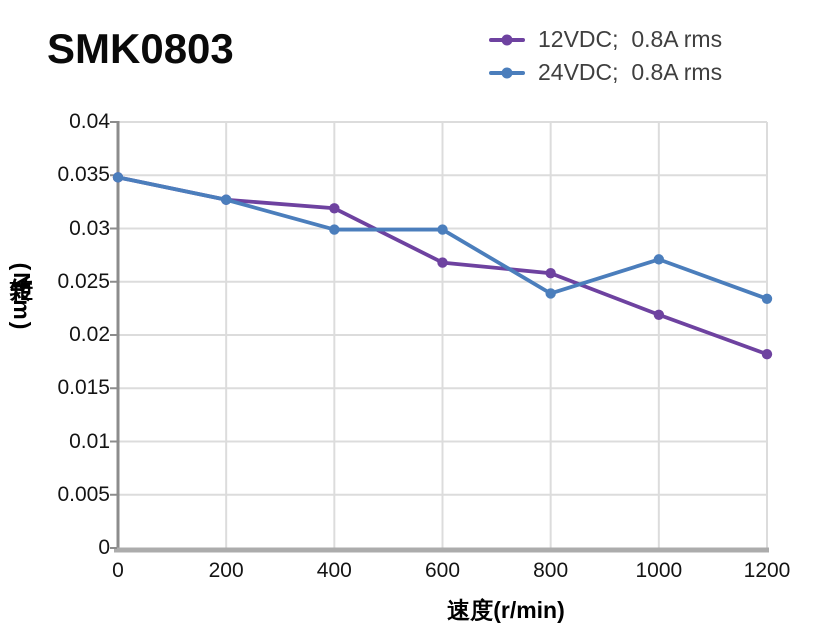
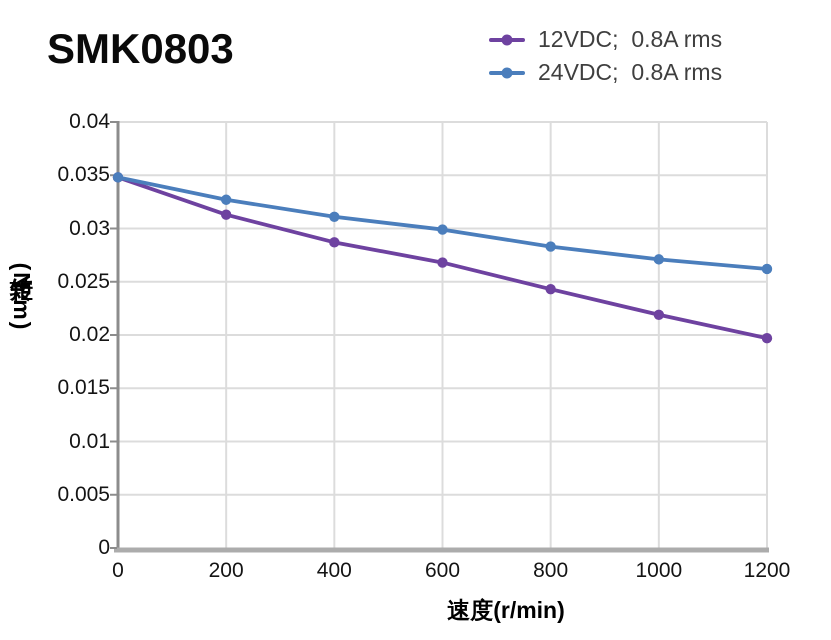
12VDC; 0.8A rms/200: 0.0327 -> 0.0313
12VDC; 0.8A rms/400: 0.0319 -> 0.0287
24VDC; 0.8A rms/400: 0.0299 -> 0.0311
12VDC; 0.8A rms/800: 0.0258 -> 0.0243
24VDC; 0.8A rms/800: 0.0239 -> 0.0283
12VDC; 0.8A rms/1200: 0.0182 -> 0.0197
24VDC; 0.8A rms/1200: 0.0234 -> 0.0262
